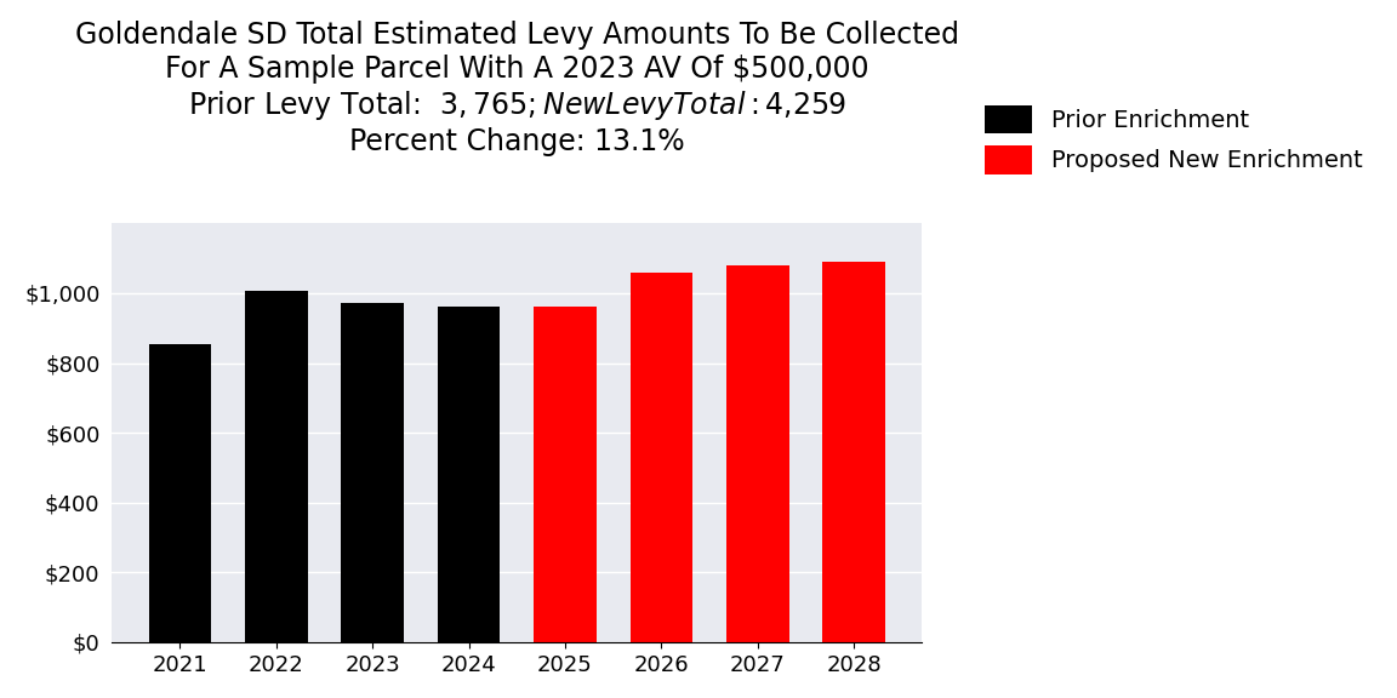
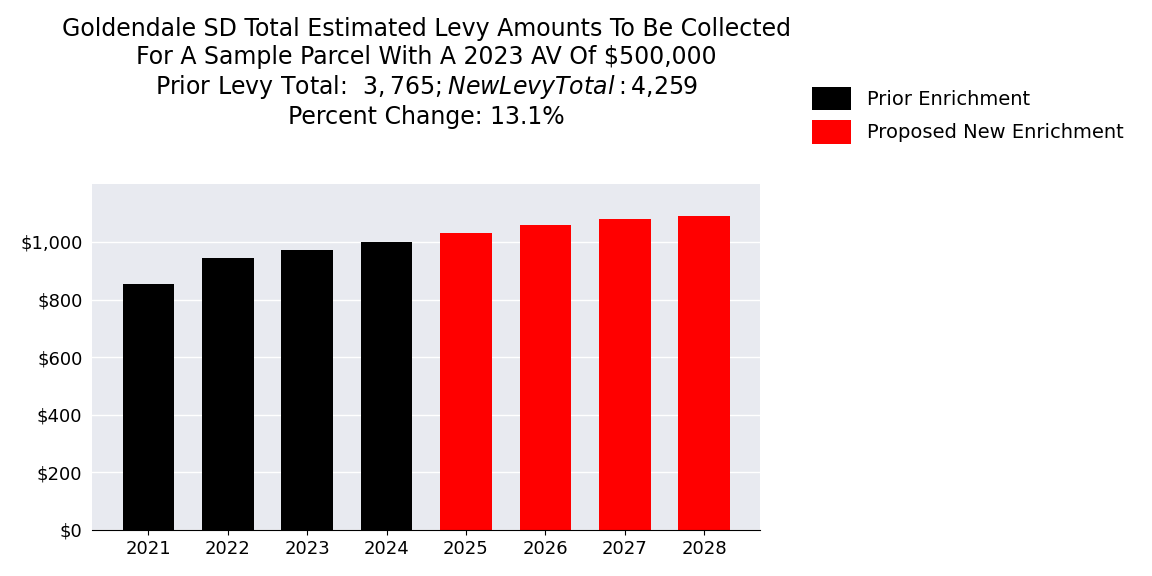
2022: $1,005 -> $945
2024: $960 -> $998
2025: $960 -> $1,030
